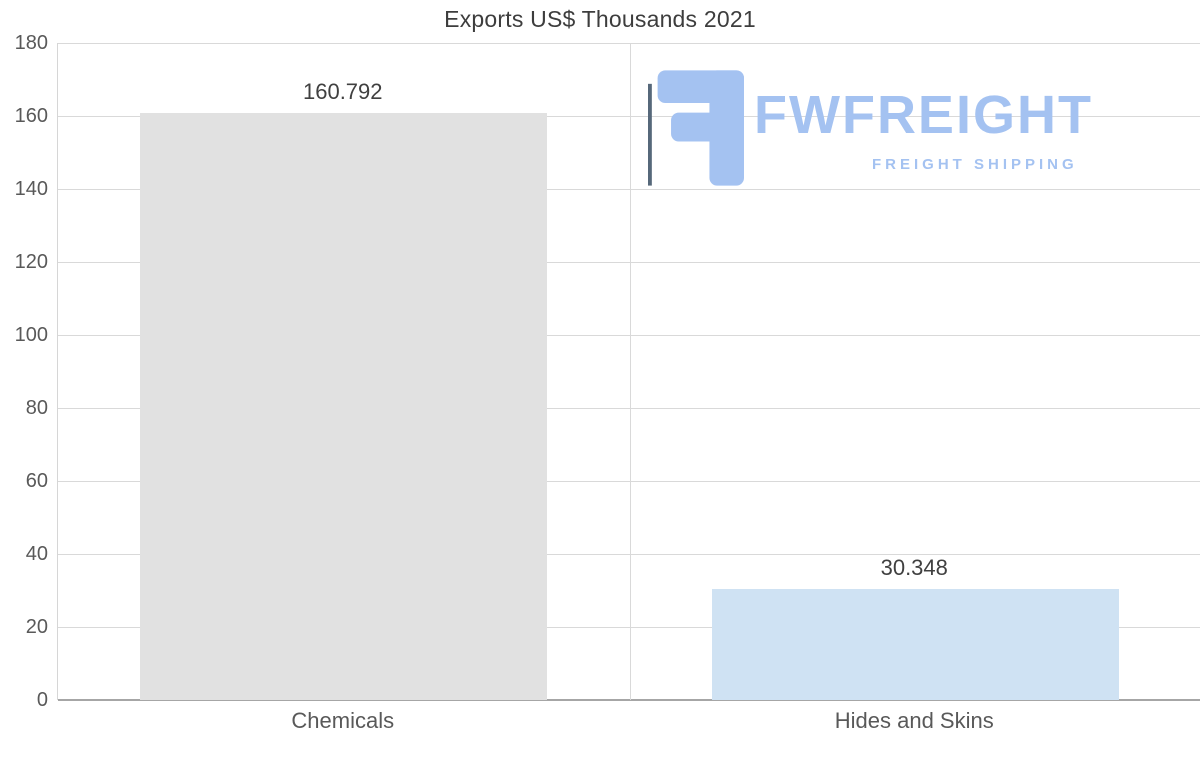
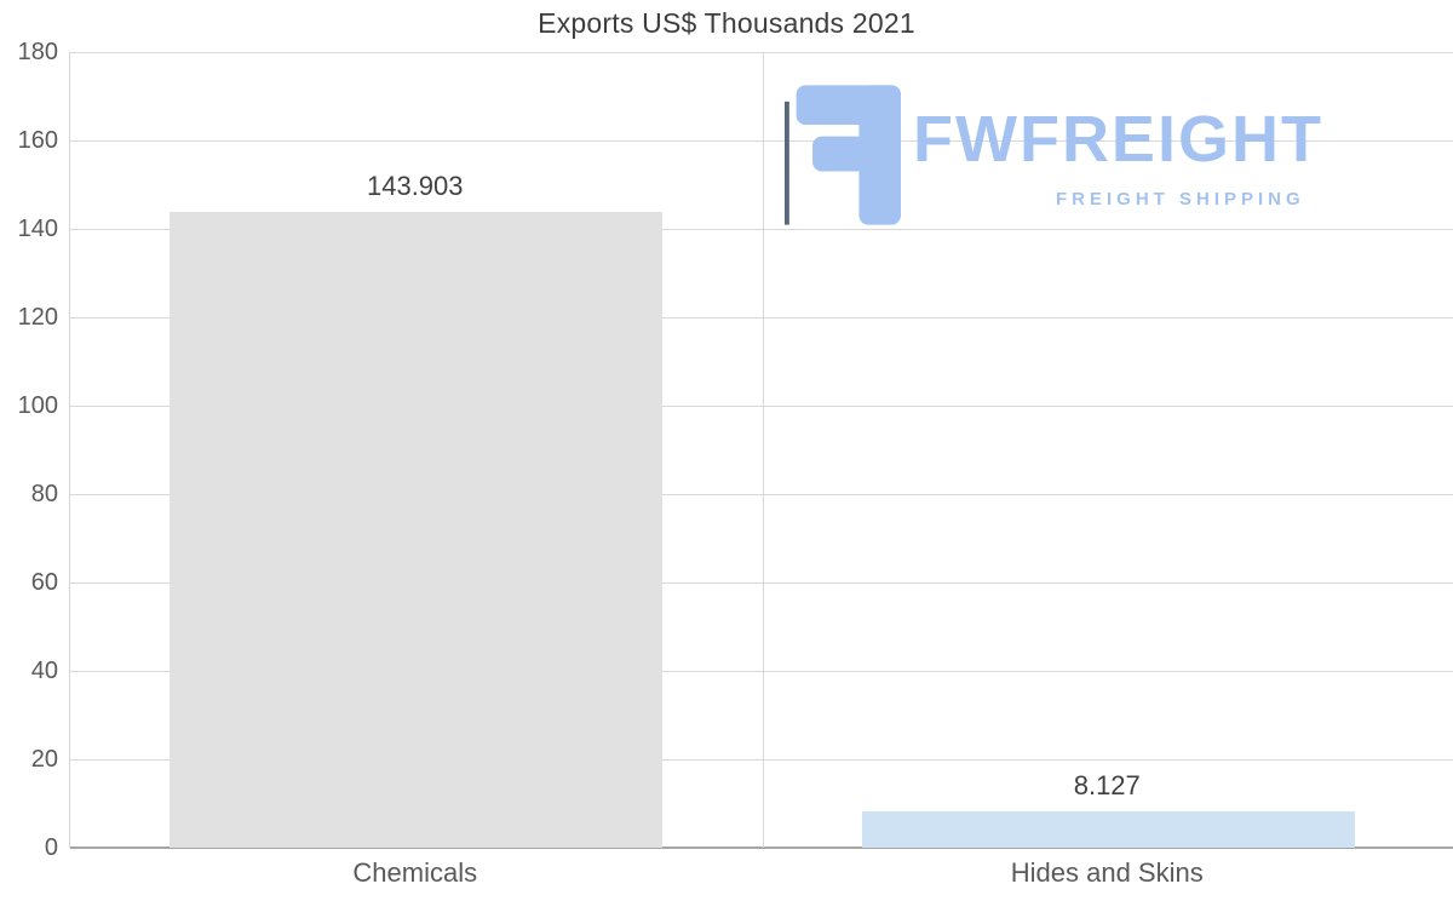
Chemicals: 160.792 -> 143.903
Hides and Skins: 30.348 -> 8.127
